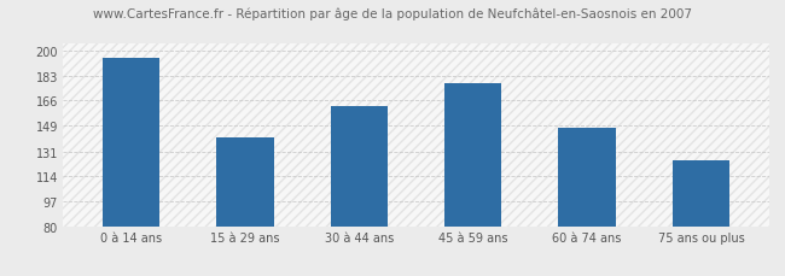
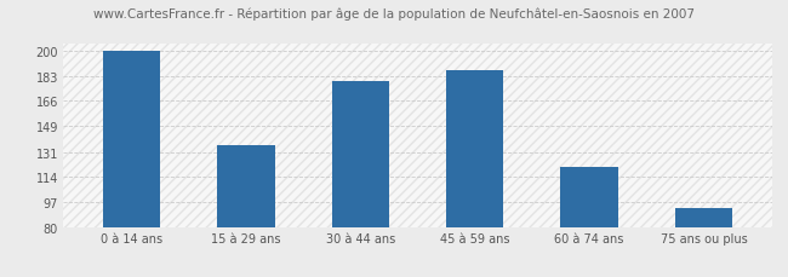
0 à 14 ans: 195 -> 200
15 à 29 ans: 141 -> 136
30 à 44 ans: 162 -> 179
45 à 59 ans: 178 -> 187
60 à 74 ans: 147 -> 121
75 ans ou plus: 125 -> 93
